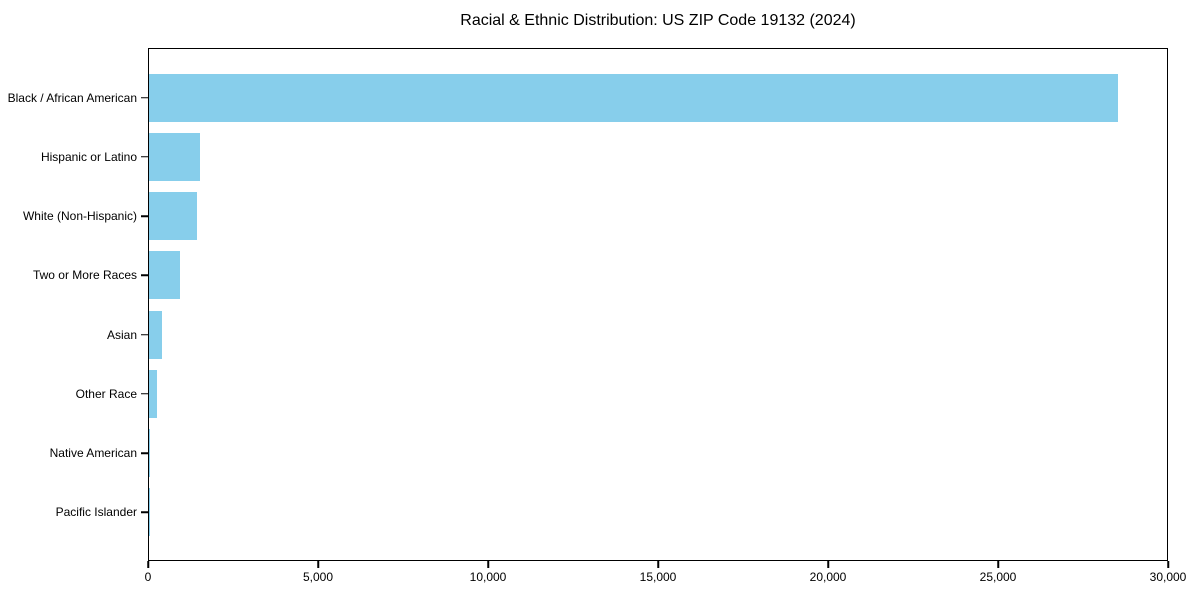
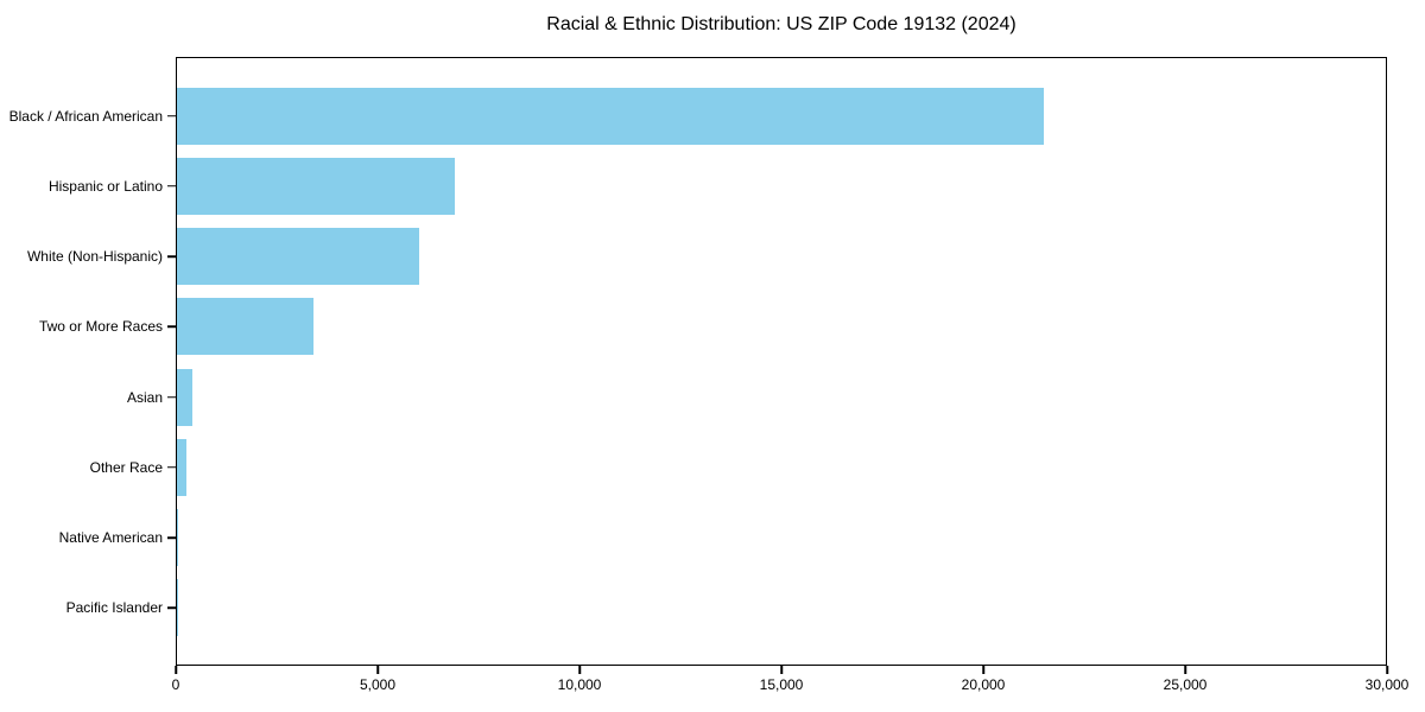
Black / African American: 28600 -> 21500
Hispanic or Latino: 1500 -> 6900
White (Non-Hispanic): 1400 -> 6000
Two or More Races: 900 -> 3400
